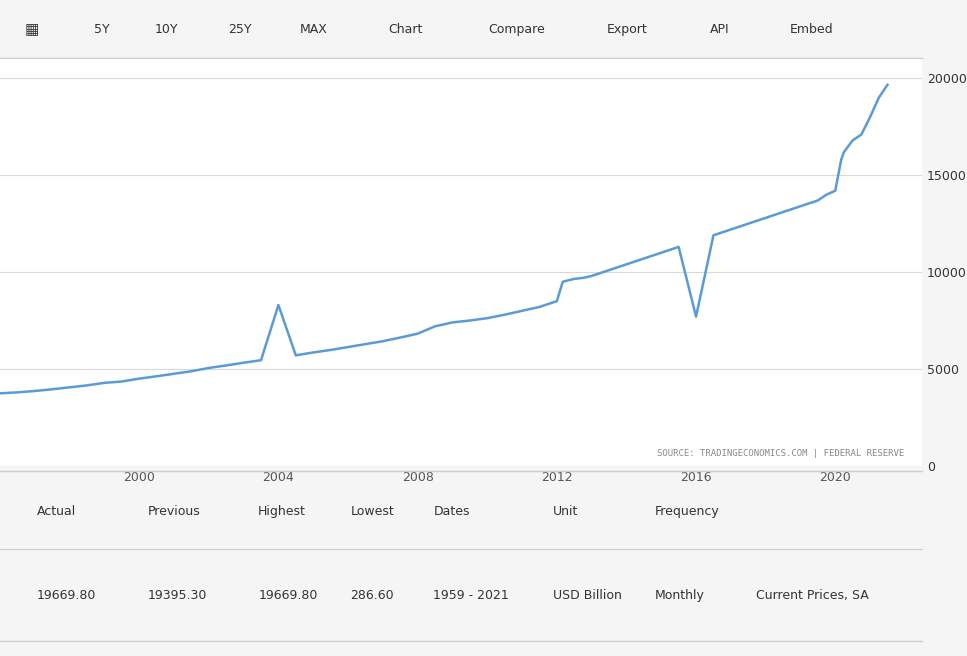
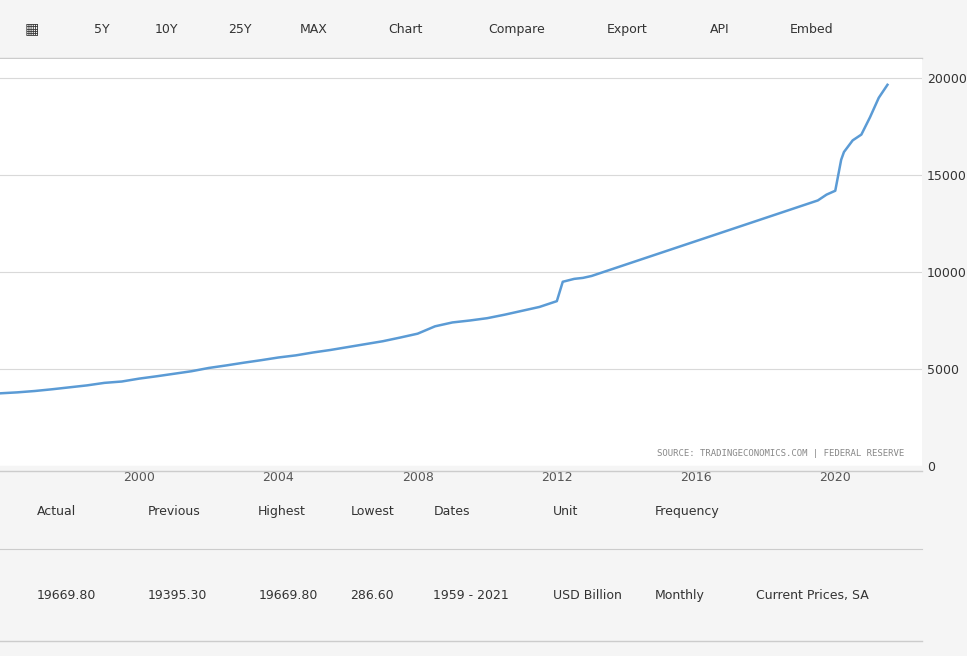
2004: 8300 -> 5600
2016: 7700 -> 11600
